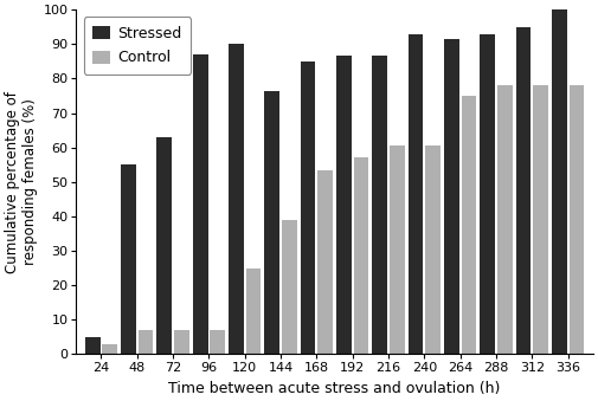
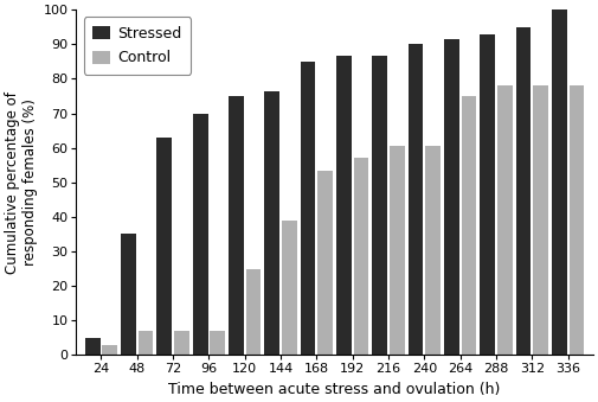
Stressed/48: 55.0 -> 35.0
Stressed/96: 87.0 -> 70.0
Stressed/120: 90.0 -> 75.0
Stressed/240: 93.0 -> 90.0
